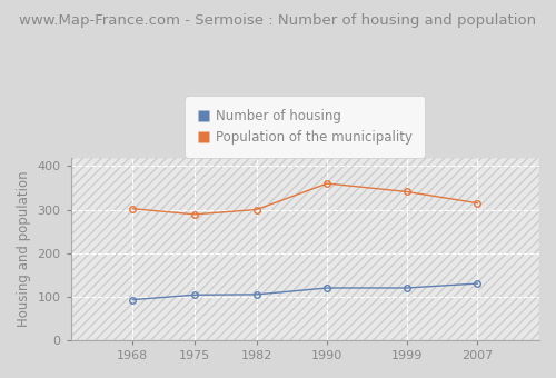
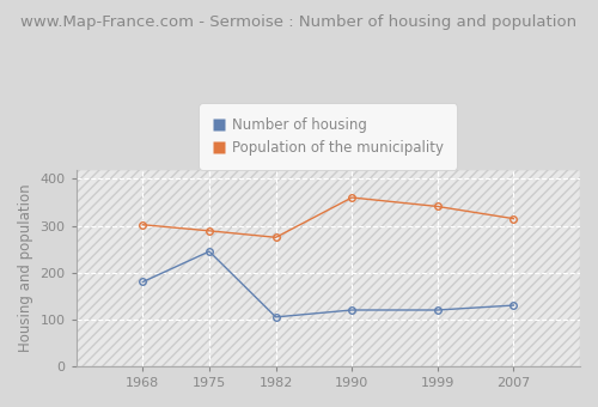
Number of housing/1968: 93 -> 180
Number of housing/1975: 104 -> 245
Population of the municipality/1982: 300 -> 275
